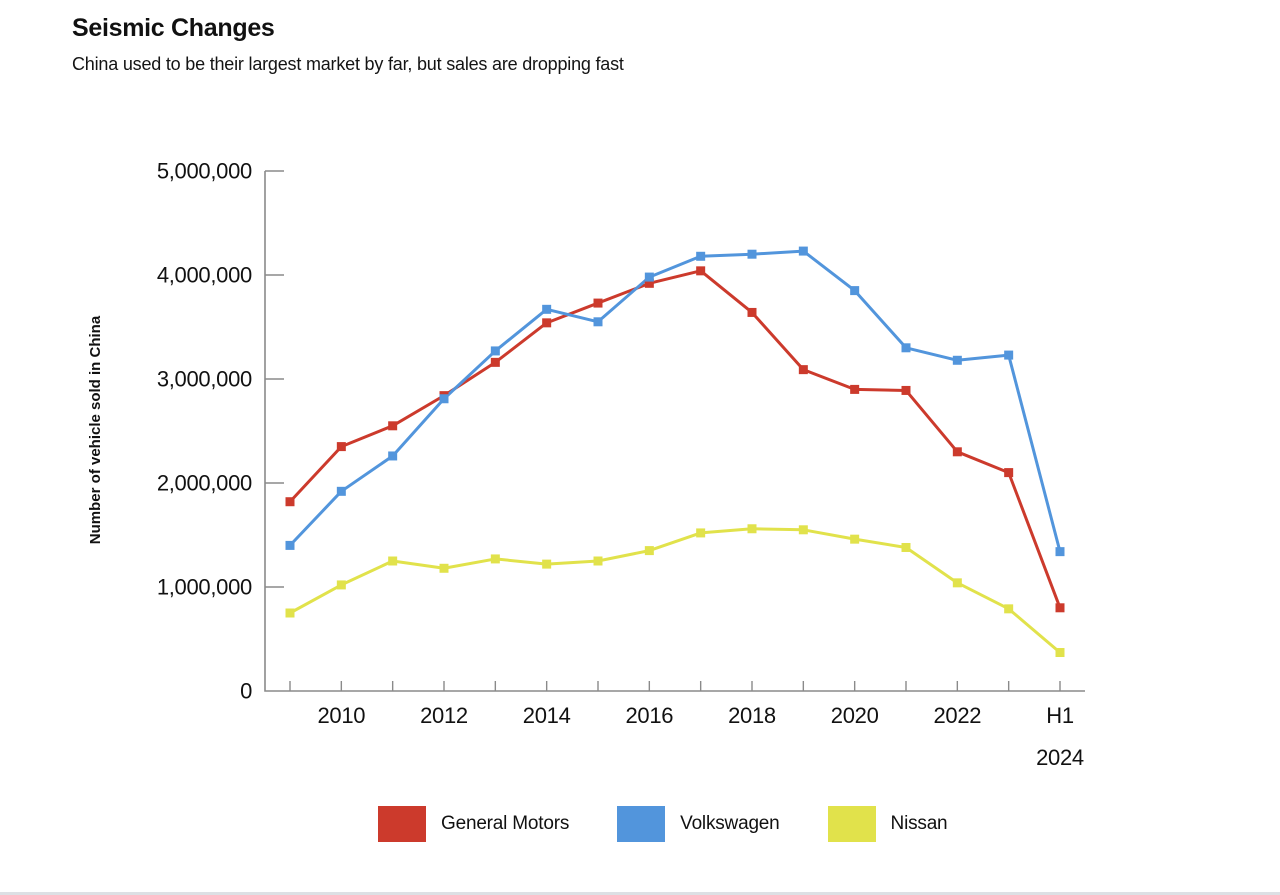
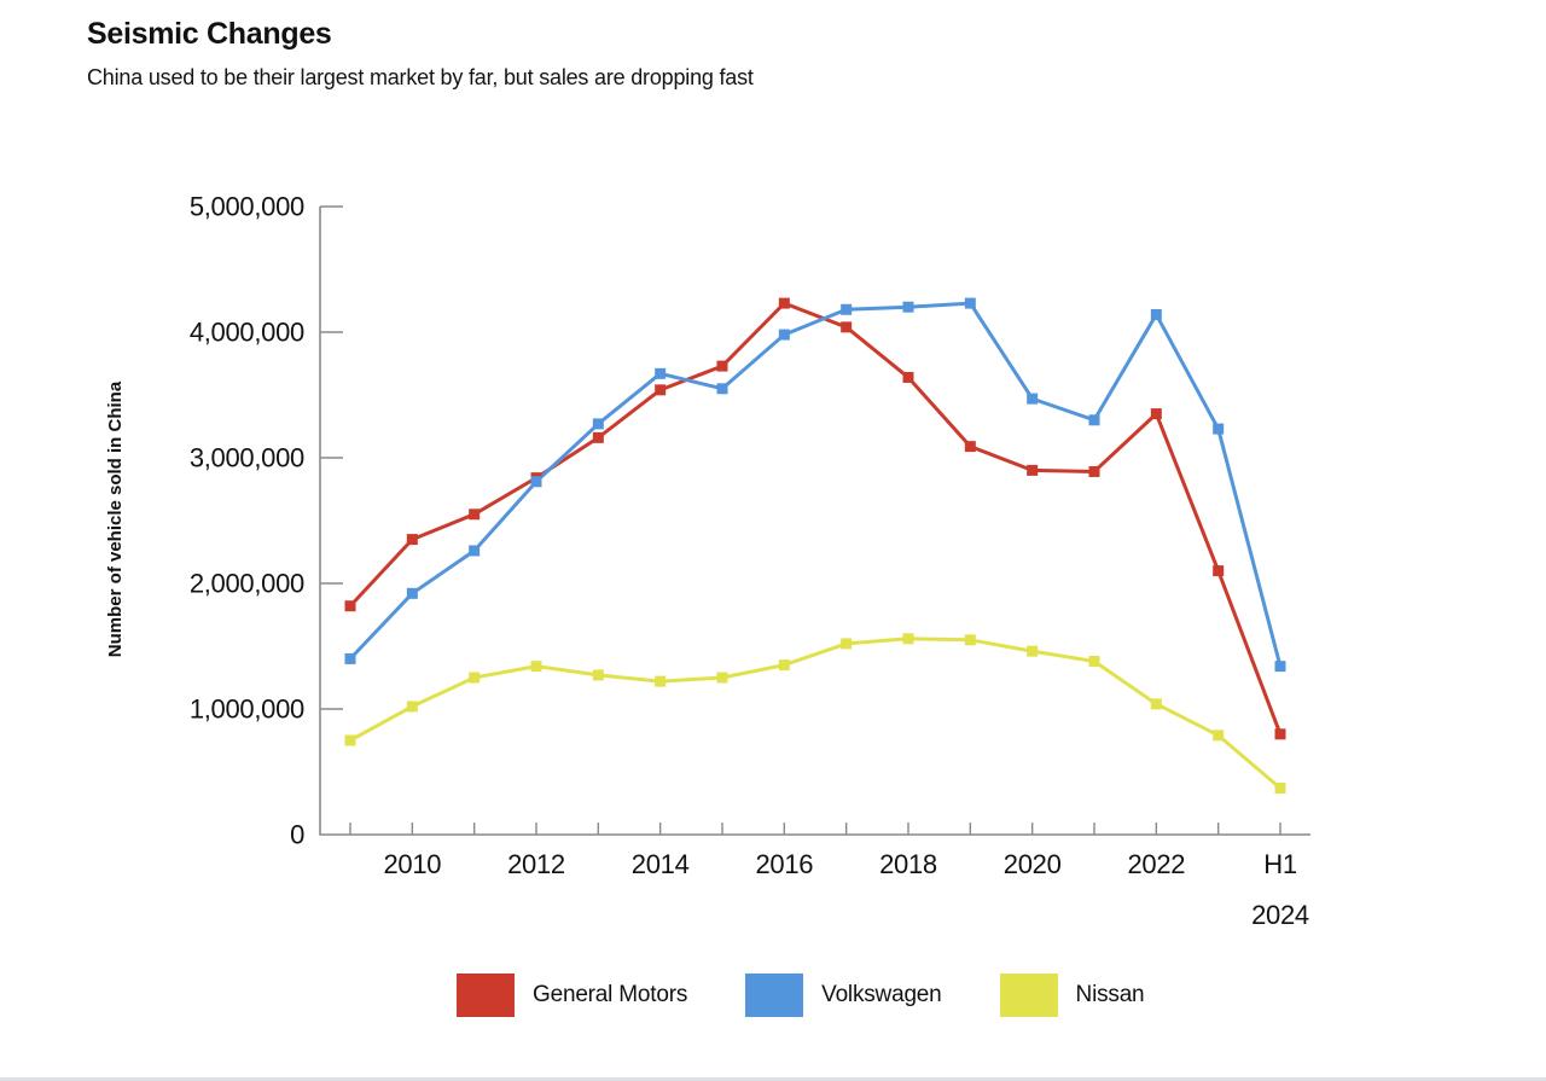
Nissan/2012: 1180000 -> 1340000
General Motors/2016: 3920000 -> 4230000
Volkswagen/2020: 3850000 -> 3470000
General Motors/2022: 2300000 -> 3350000
Volkswagen/2022: 3180000 -> 4140000
